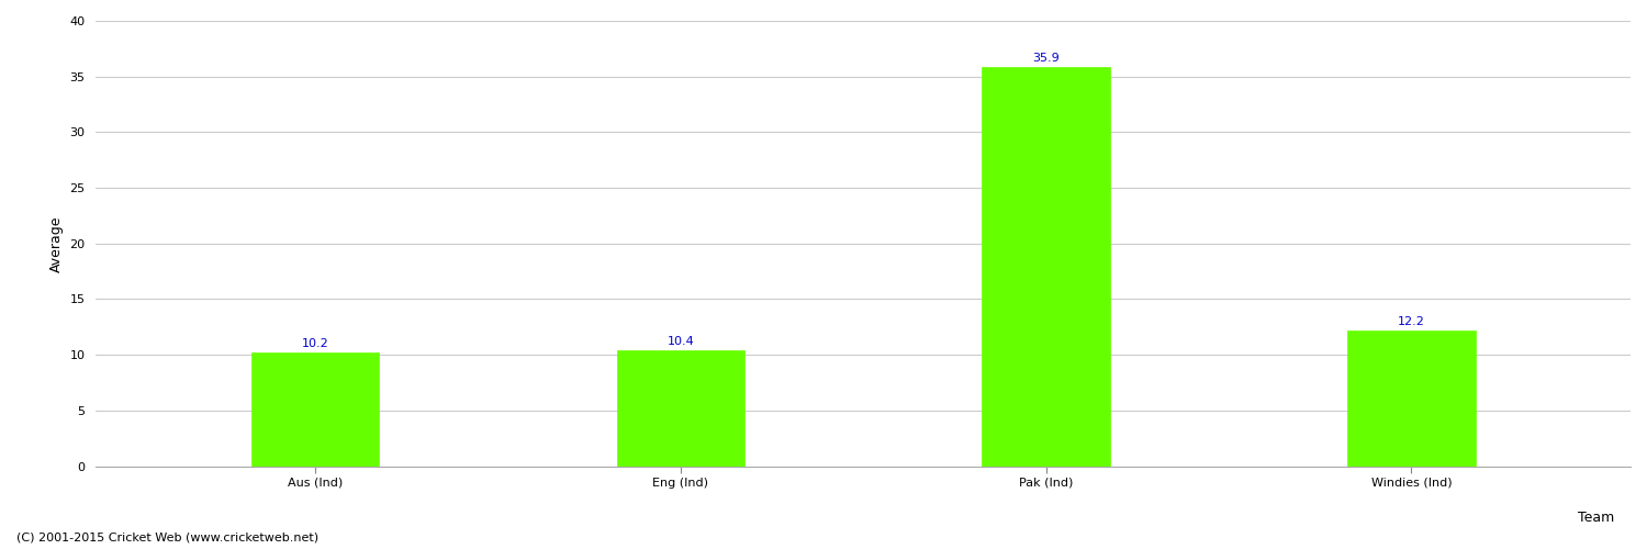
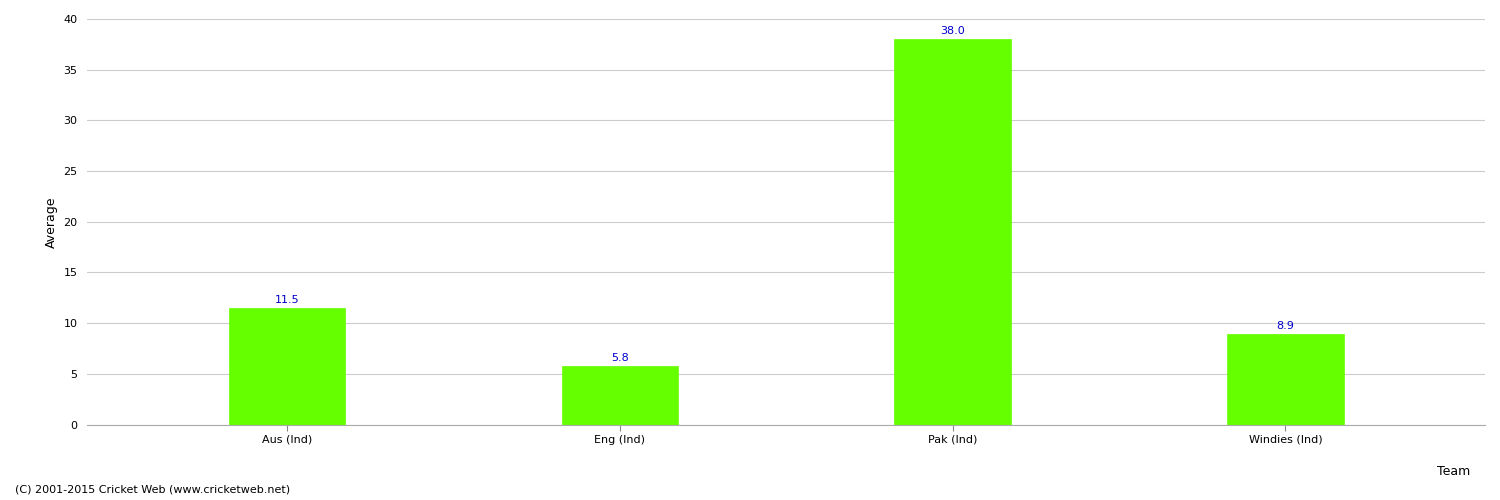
Aus (Ind): 10.2 -> 11.5
Eng (Ind): 10.4 -> 5.8
Pak (Ind): 35.9 -> 38.0
Windies (Ind): 12.2 -> 8.9
